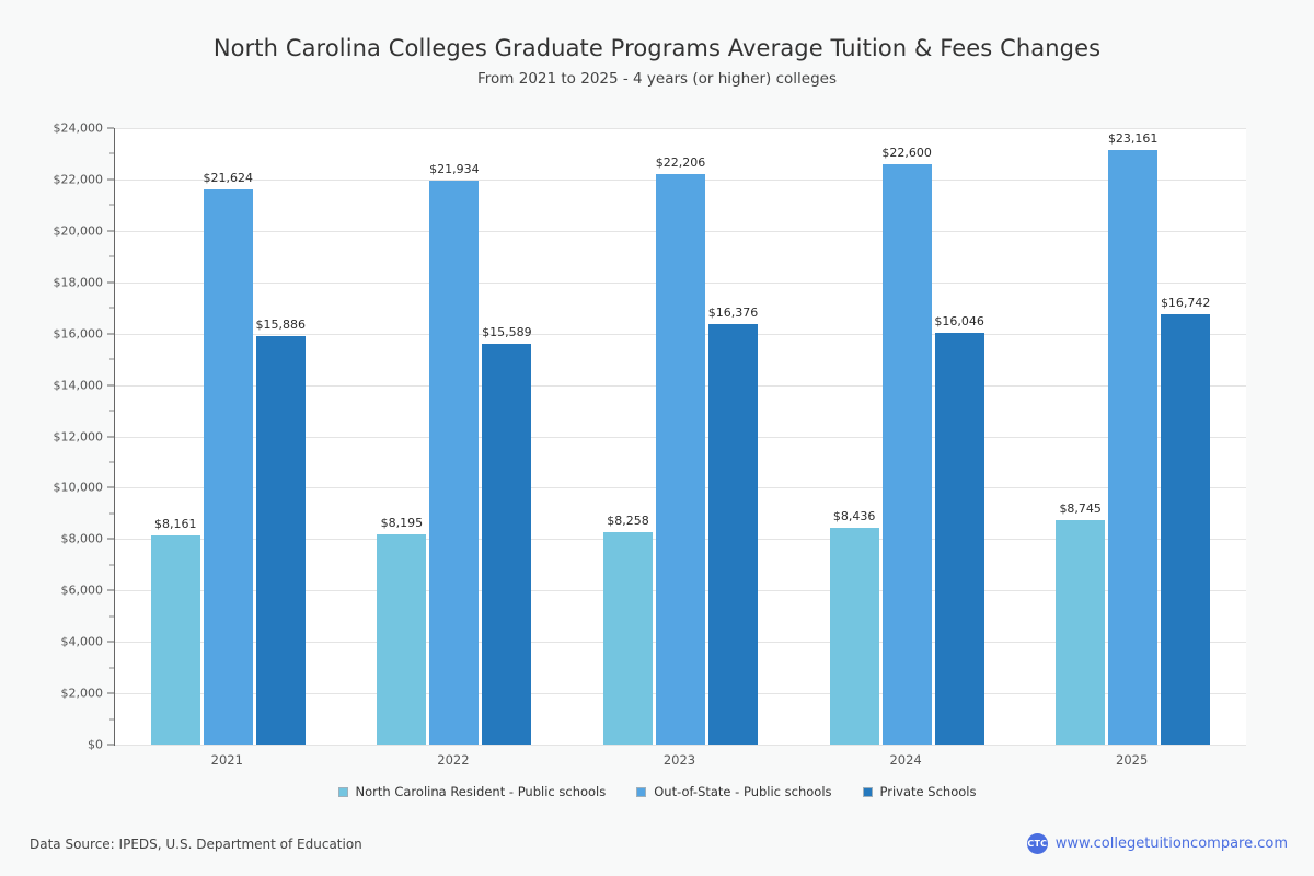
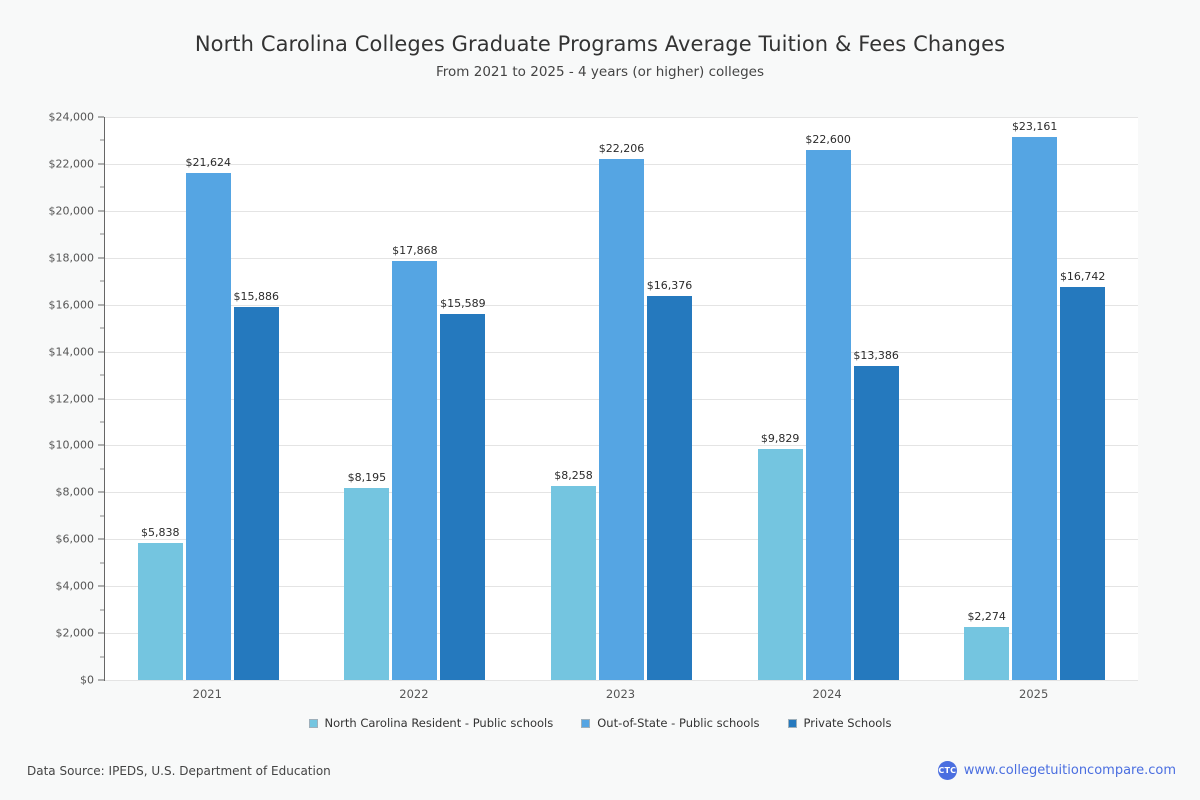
North Carolina Resident - Public schools/2021: $8,161 -> $5,838
Out-of-State - Public schools/2022: $21,934 -> $17,868
North Carolina Resident - Public schools/2024: $8,436 -> $9,829
Private Schools/2024: $16,046 -> $13,386
North Carolina Resident - Public schools/2025: $8,745 -> $2,274
